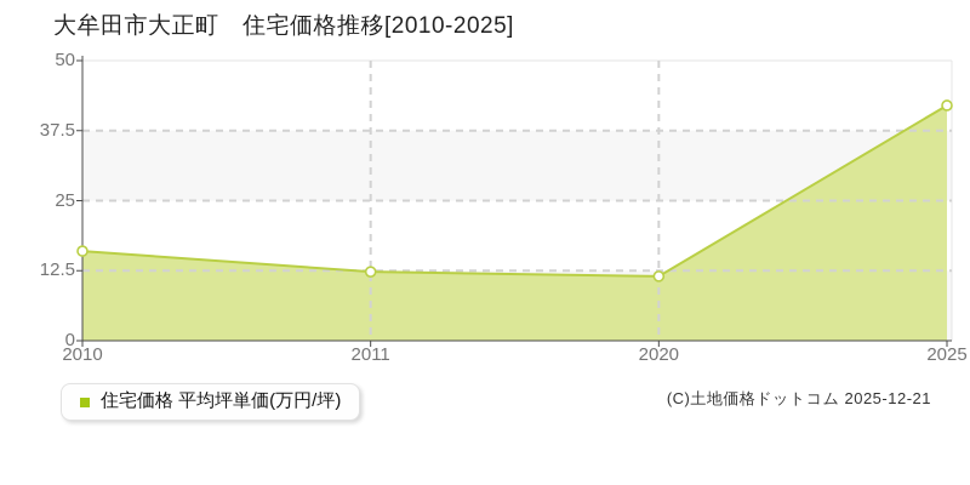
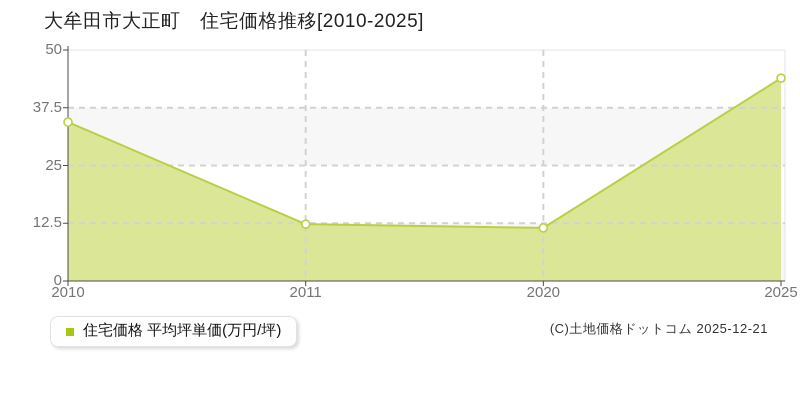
2010: 16 -> 34
2025: 42 -> 44
